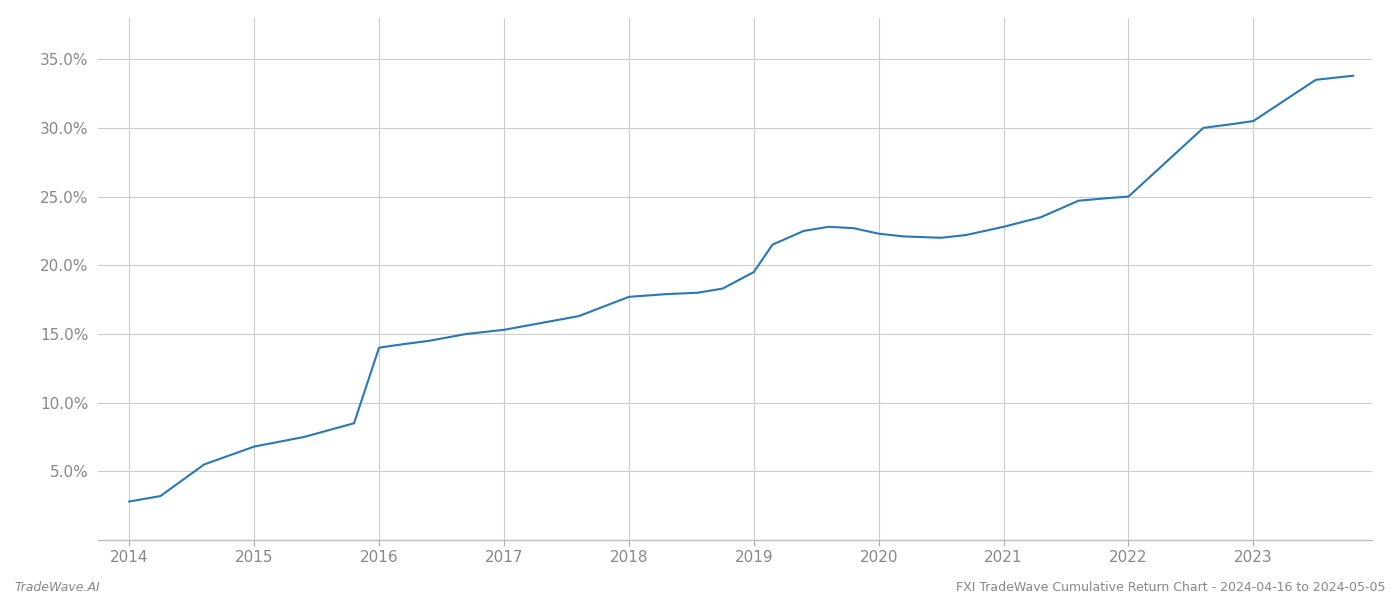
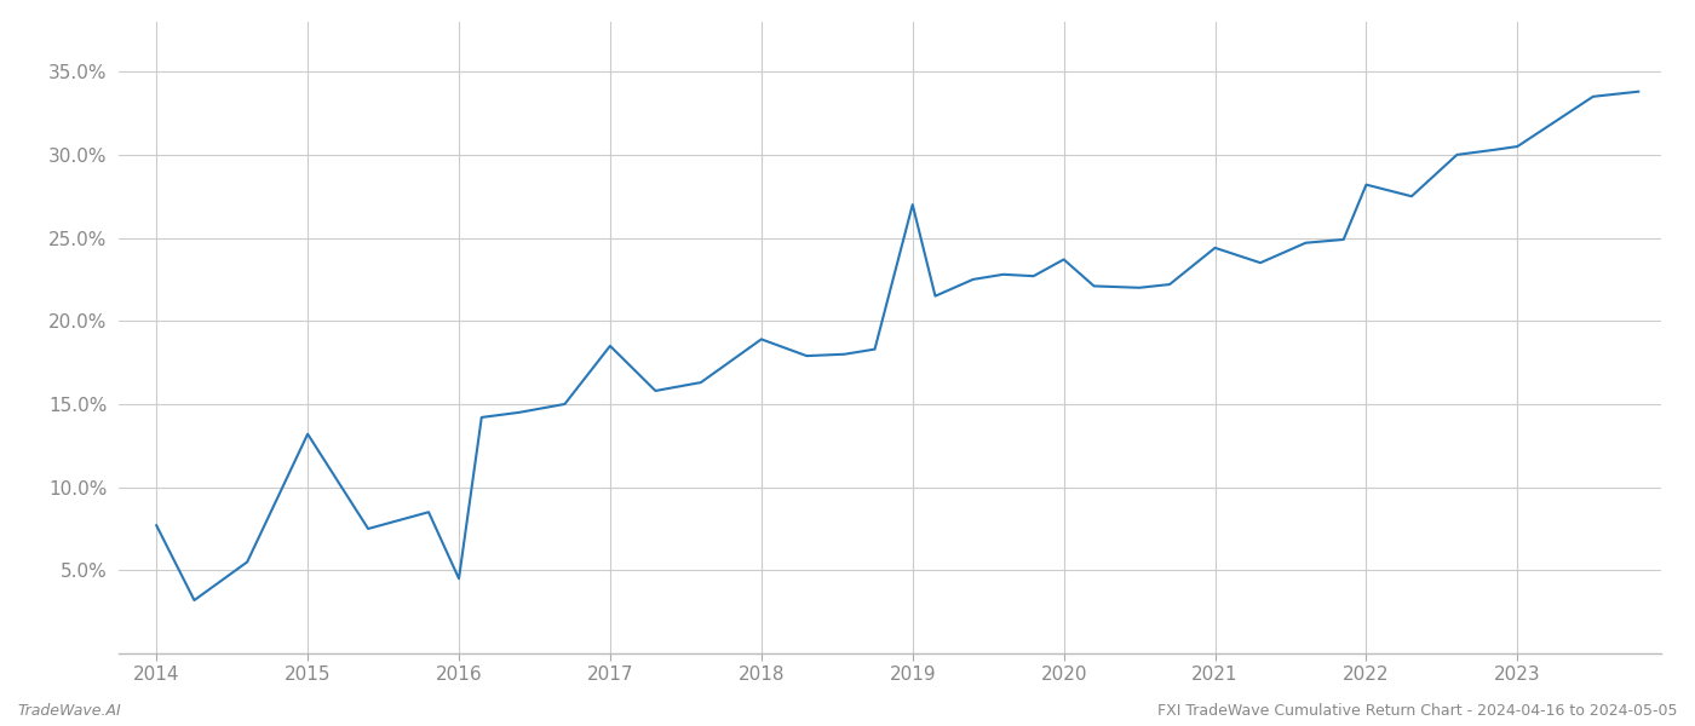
2014: 2.8% -> 7.7%
2015: 6.8% -> 13.2%
2016: 14.0% -> 4.5%
2017: 15.3% -> 18.5%
2018: 17.7% -> 18.9%
2019: 19.5% -> 27.0%
2020: 22.3% -> 23.7%
2021: 22.8% -> 24.4%
2022: 25.0% -> 28.2%
